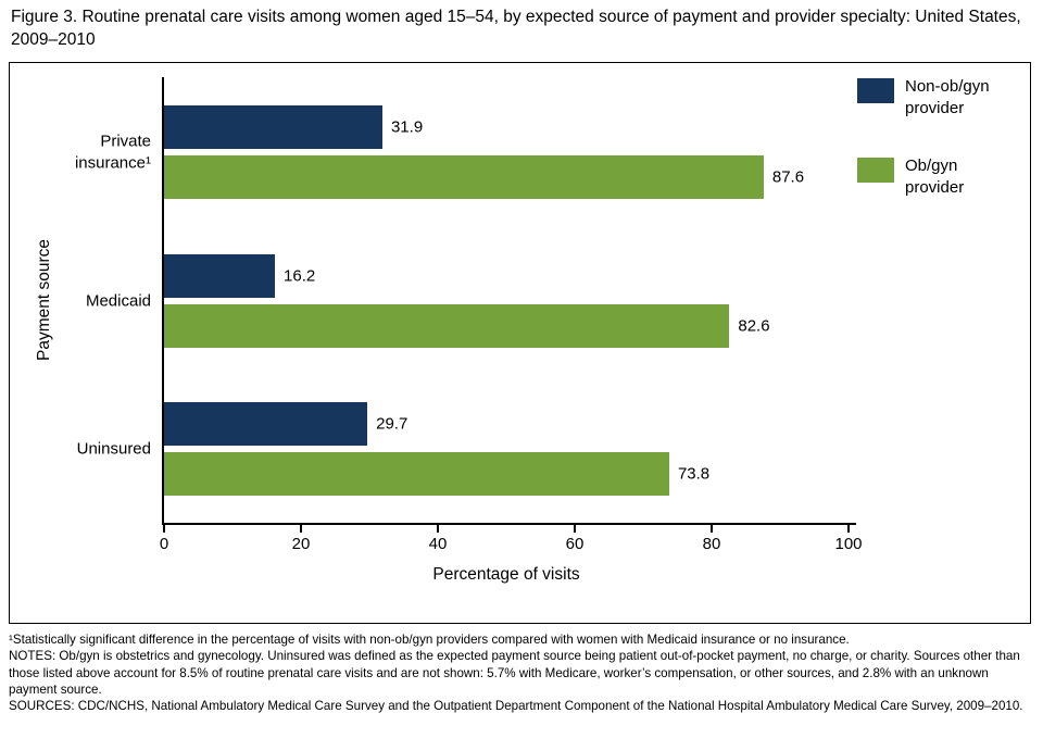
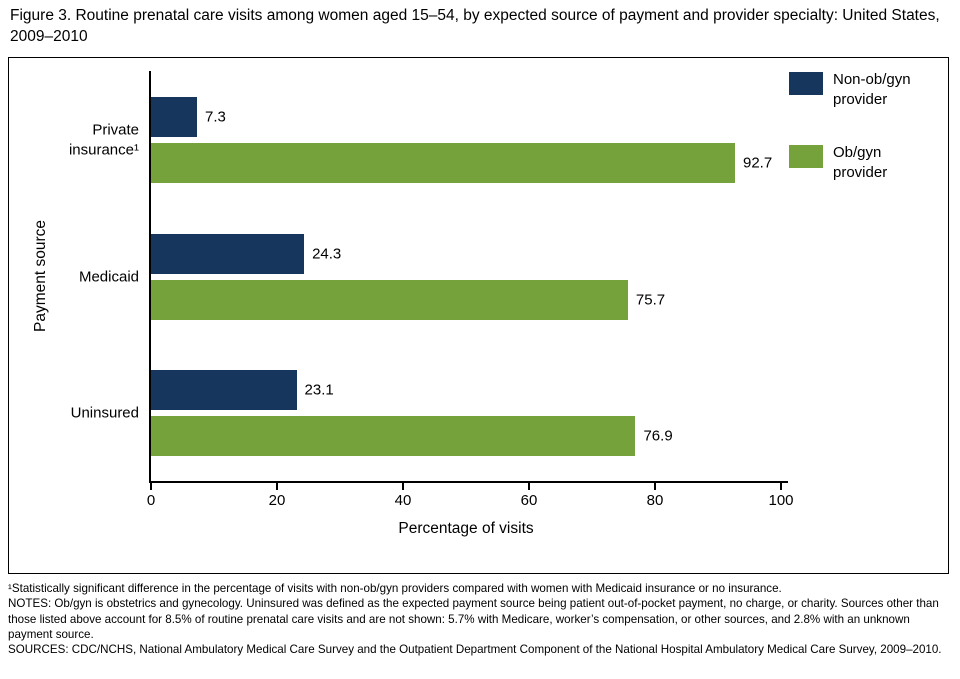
Non-ob/gyn provider/Private insurance¹: 31.9 -> 7.3
Ob/gyn provider/Private insurance¹: 87.6 -> 92.7
Non-ob/gyn provider/Medicaid: 16.2 -> 24.3
Ob/gyn provider/Medicaid: 82.6 -> 75.7
Non-ob/gyn provider/Uninsured: 29.7 -> 23.1
Ob/gyn provider/Uninsured: 73.8 -> 76.9
